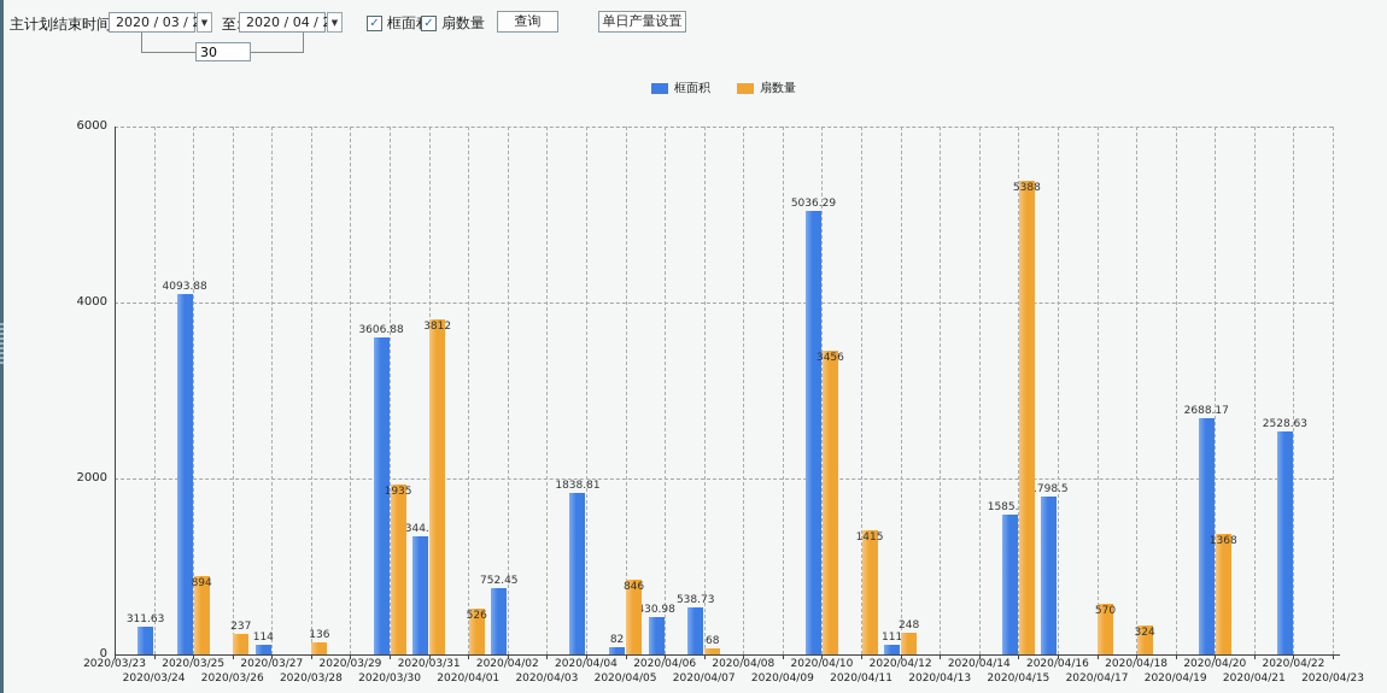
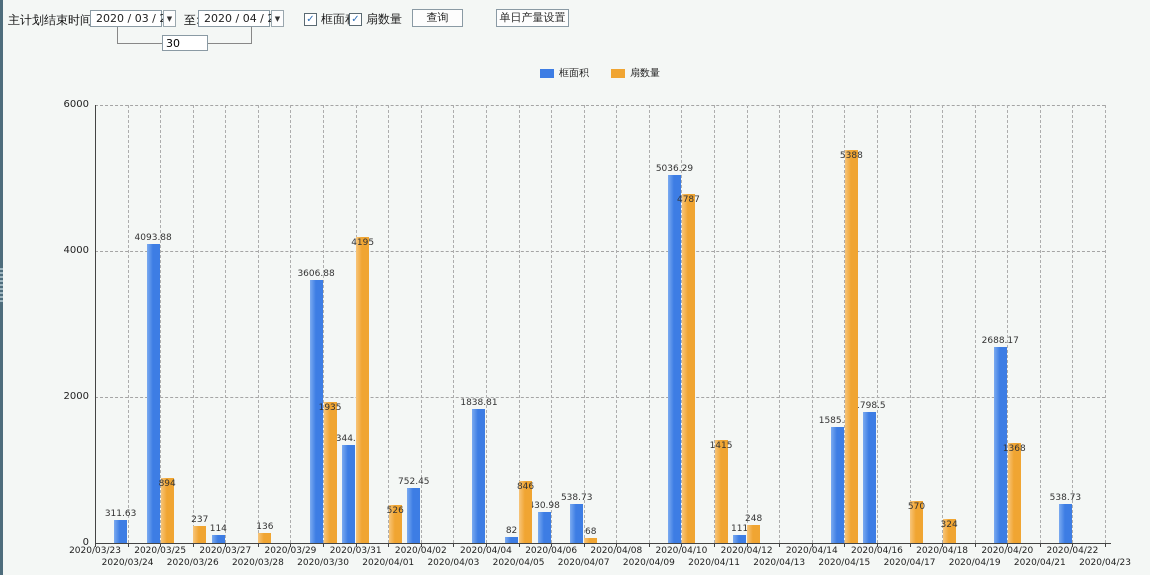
扇数量/2020/03/31: 3812 -> 4195
扇数量/2020/04/10: 3456 -> 4787
框面积/2020/04/22: 2528.63 -> 538.73
